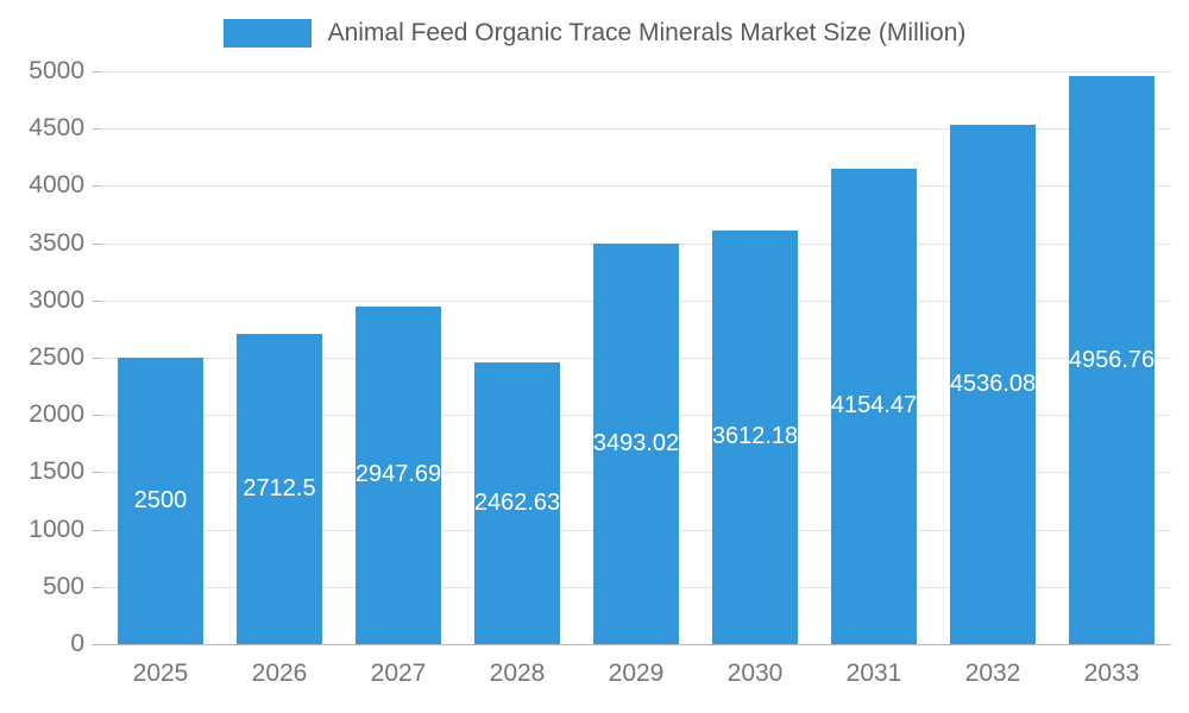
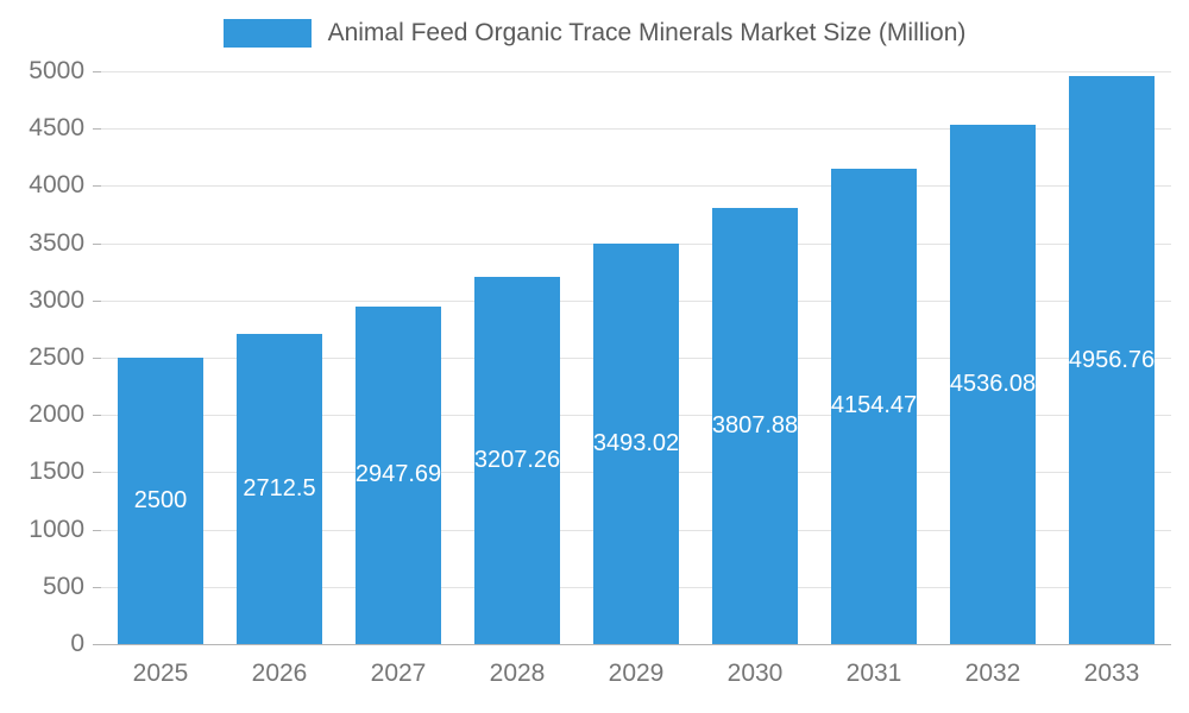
2028: 2462.63 -> 3207.26
2030: 3612.18 -> 3807.88
